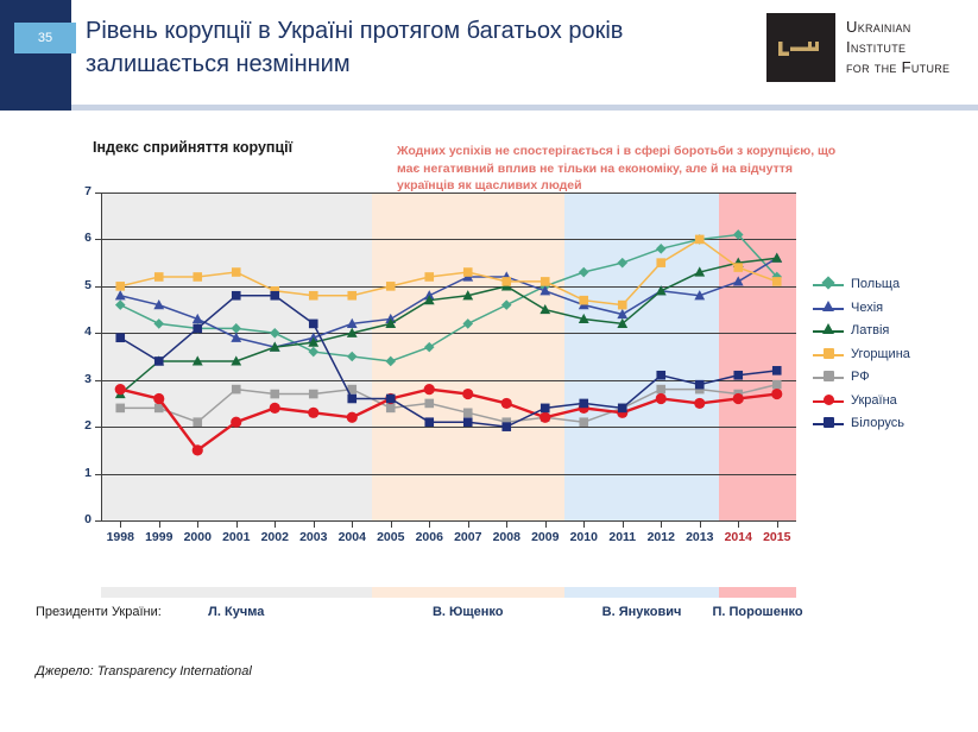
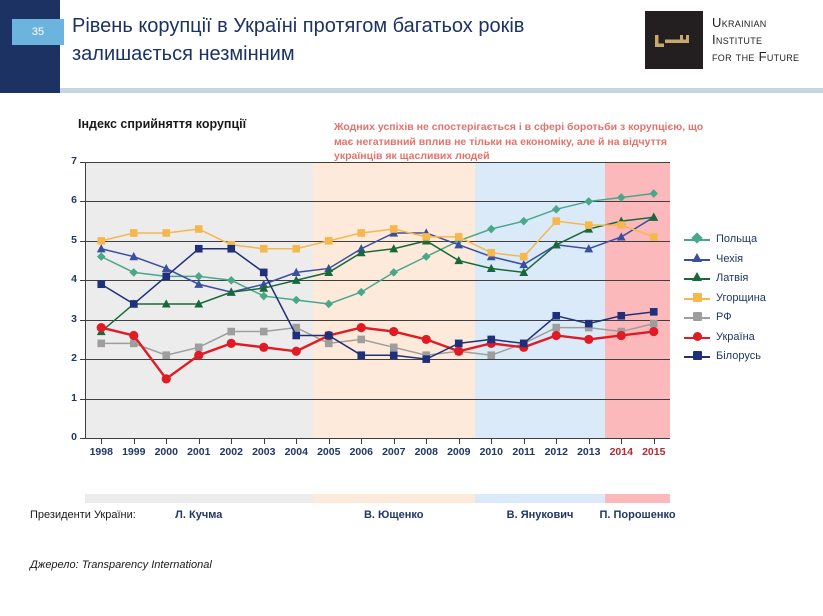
РФ/2001: 2.8 -> 2.3
Угорщина/2013: 6.0 -> 5.4
Польща/2015: 5.2 -> 6.2
